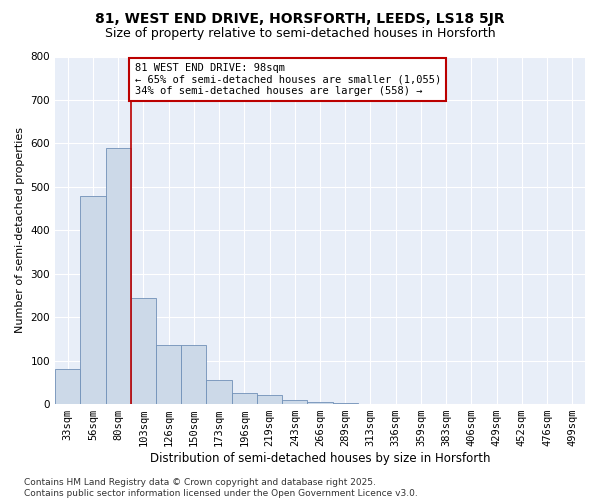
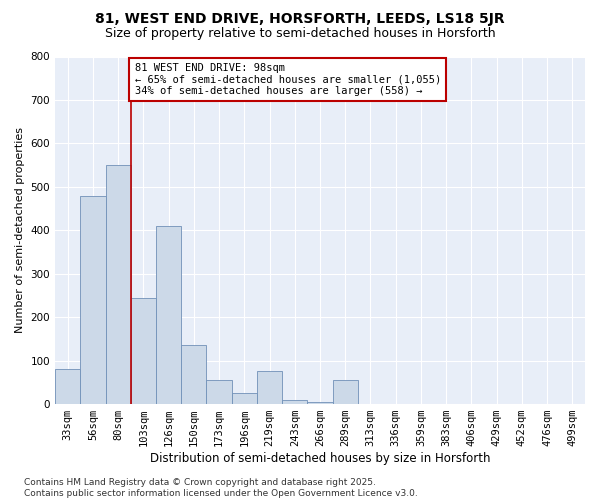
80sqm: 590 -> 550
126sqm: 135 -> 410
219sqm: 20 -> 75
289sqm: 3 -> 55
